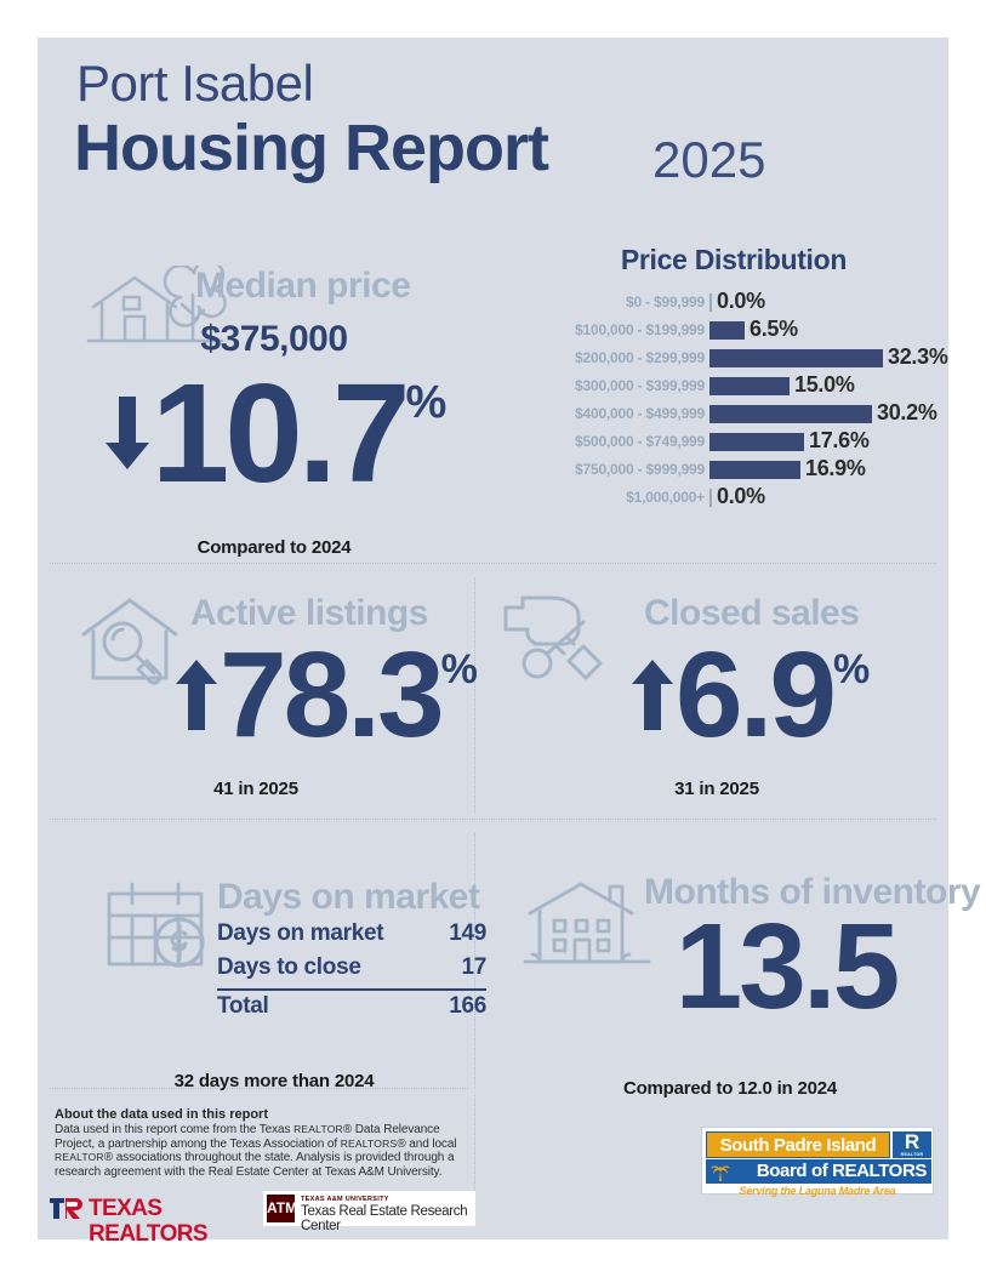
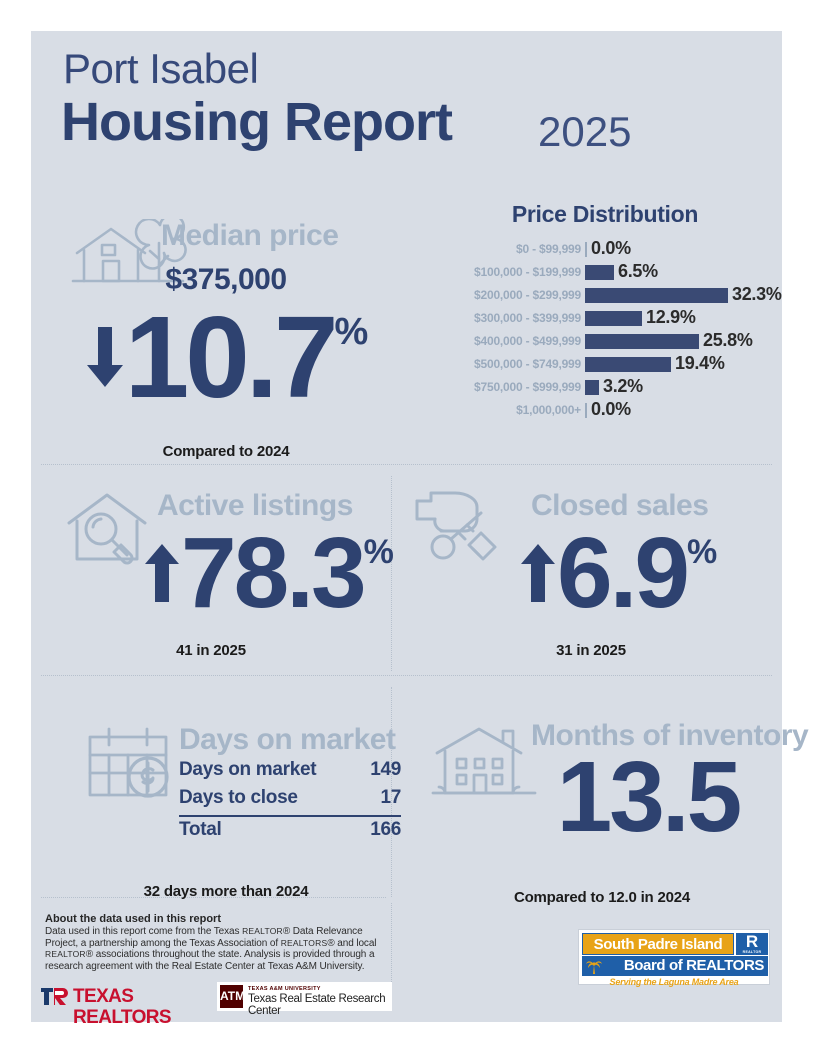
$300,000 - $399,999: 15.0% -> 12.9%
$400,000 - $499,999: 30.2% -> 25.8%
$500,000 - $749,999: 17.6% -> 19.4%
$750,000 - $999,999: 16.9% -> 3.2%
